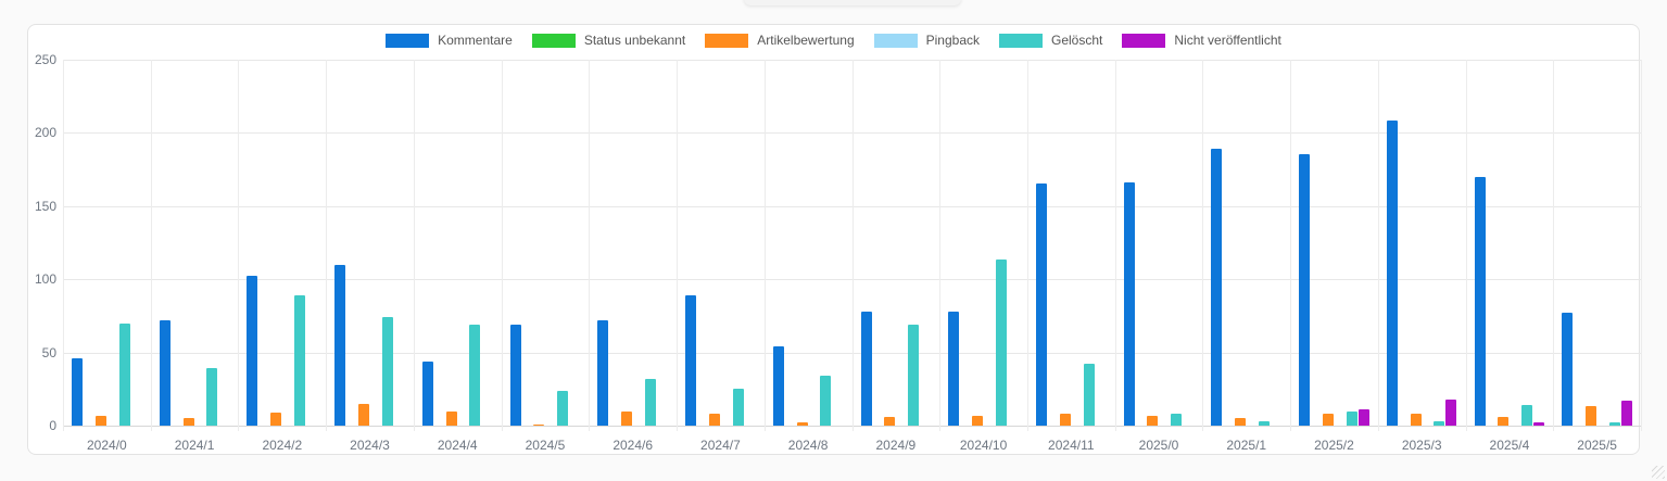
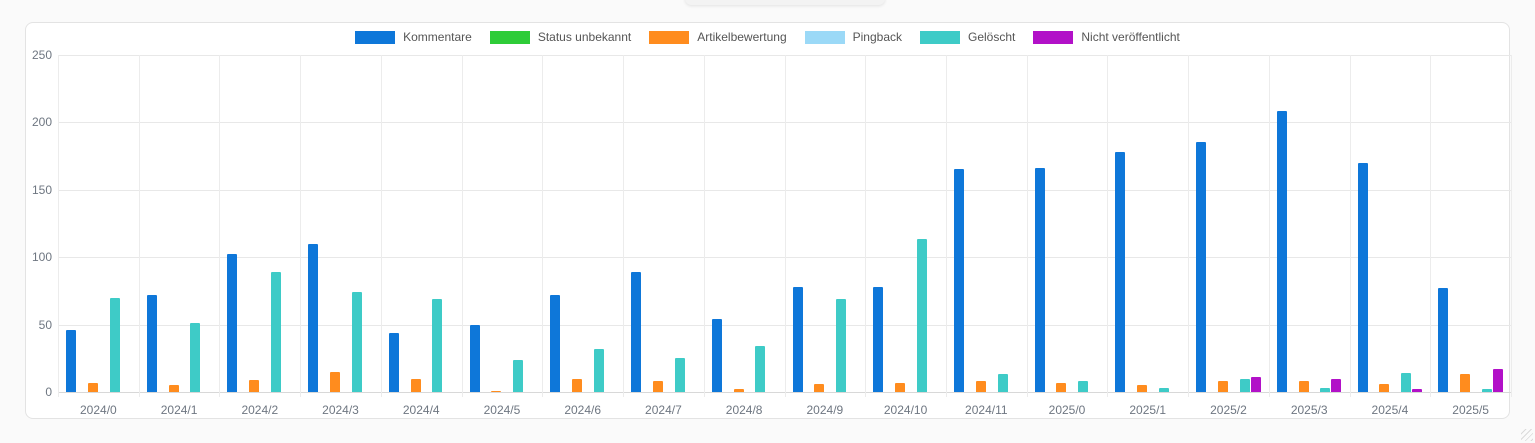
Gelöscht/2024/1: 39 -> 51
Kommentare/2024/5: 69 -> 50
Gelöscht/2024/11: 42 -> 13
Kommentare/2025/1: 189 -> 178
Nicht veröffentlicht/2025/3: 18 -> 10
